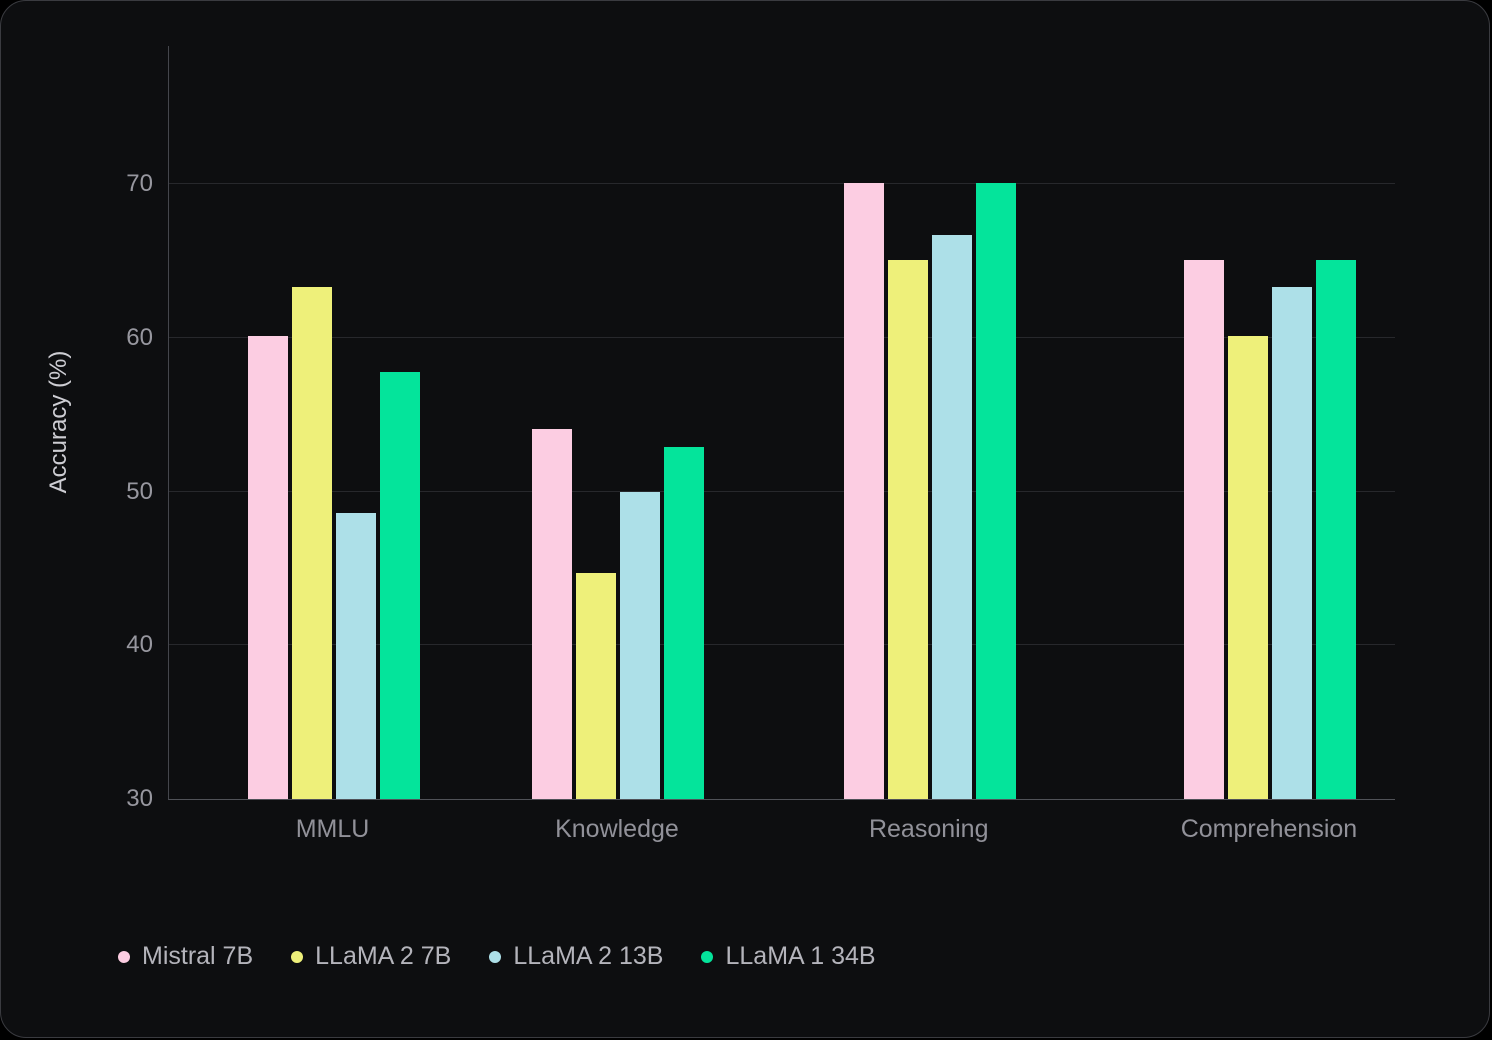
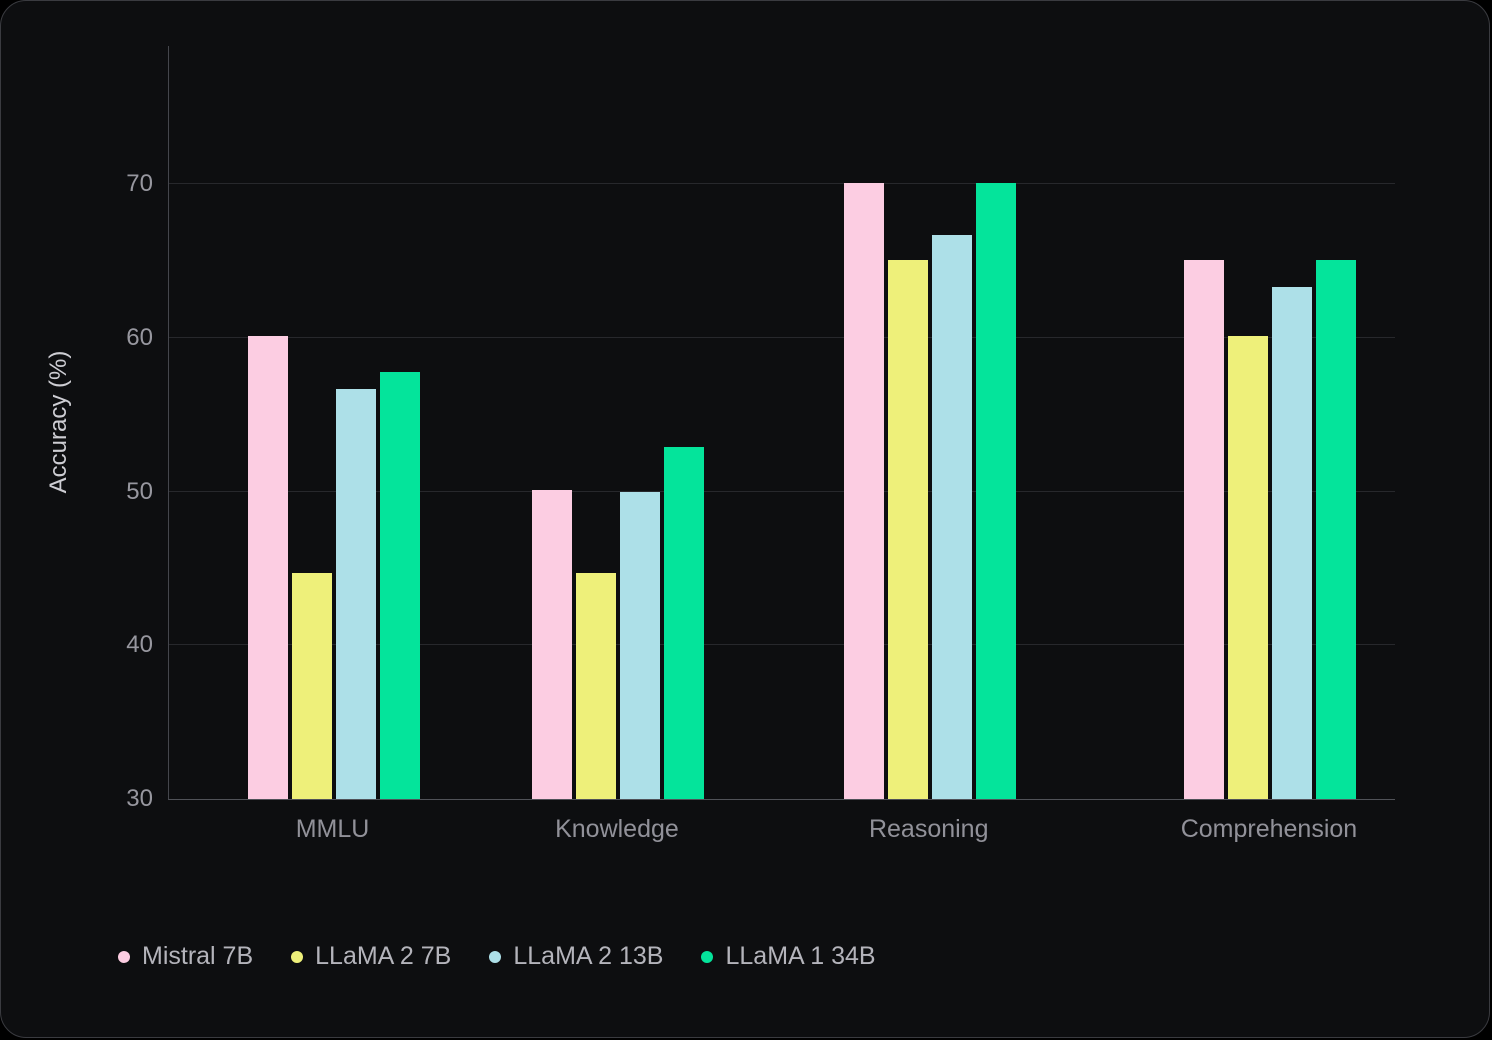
LLaMA 2 7B/MMLU: 63.3 -> 44.7
LLaMA 2 13B/MMLU: 48.6 -> 56.7
Mistral 7B/Knowledge: 54.1 -> 50.1
